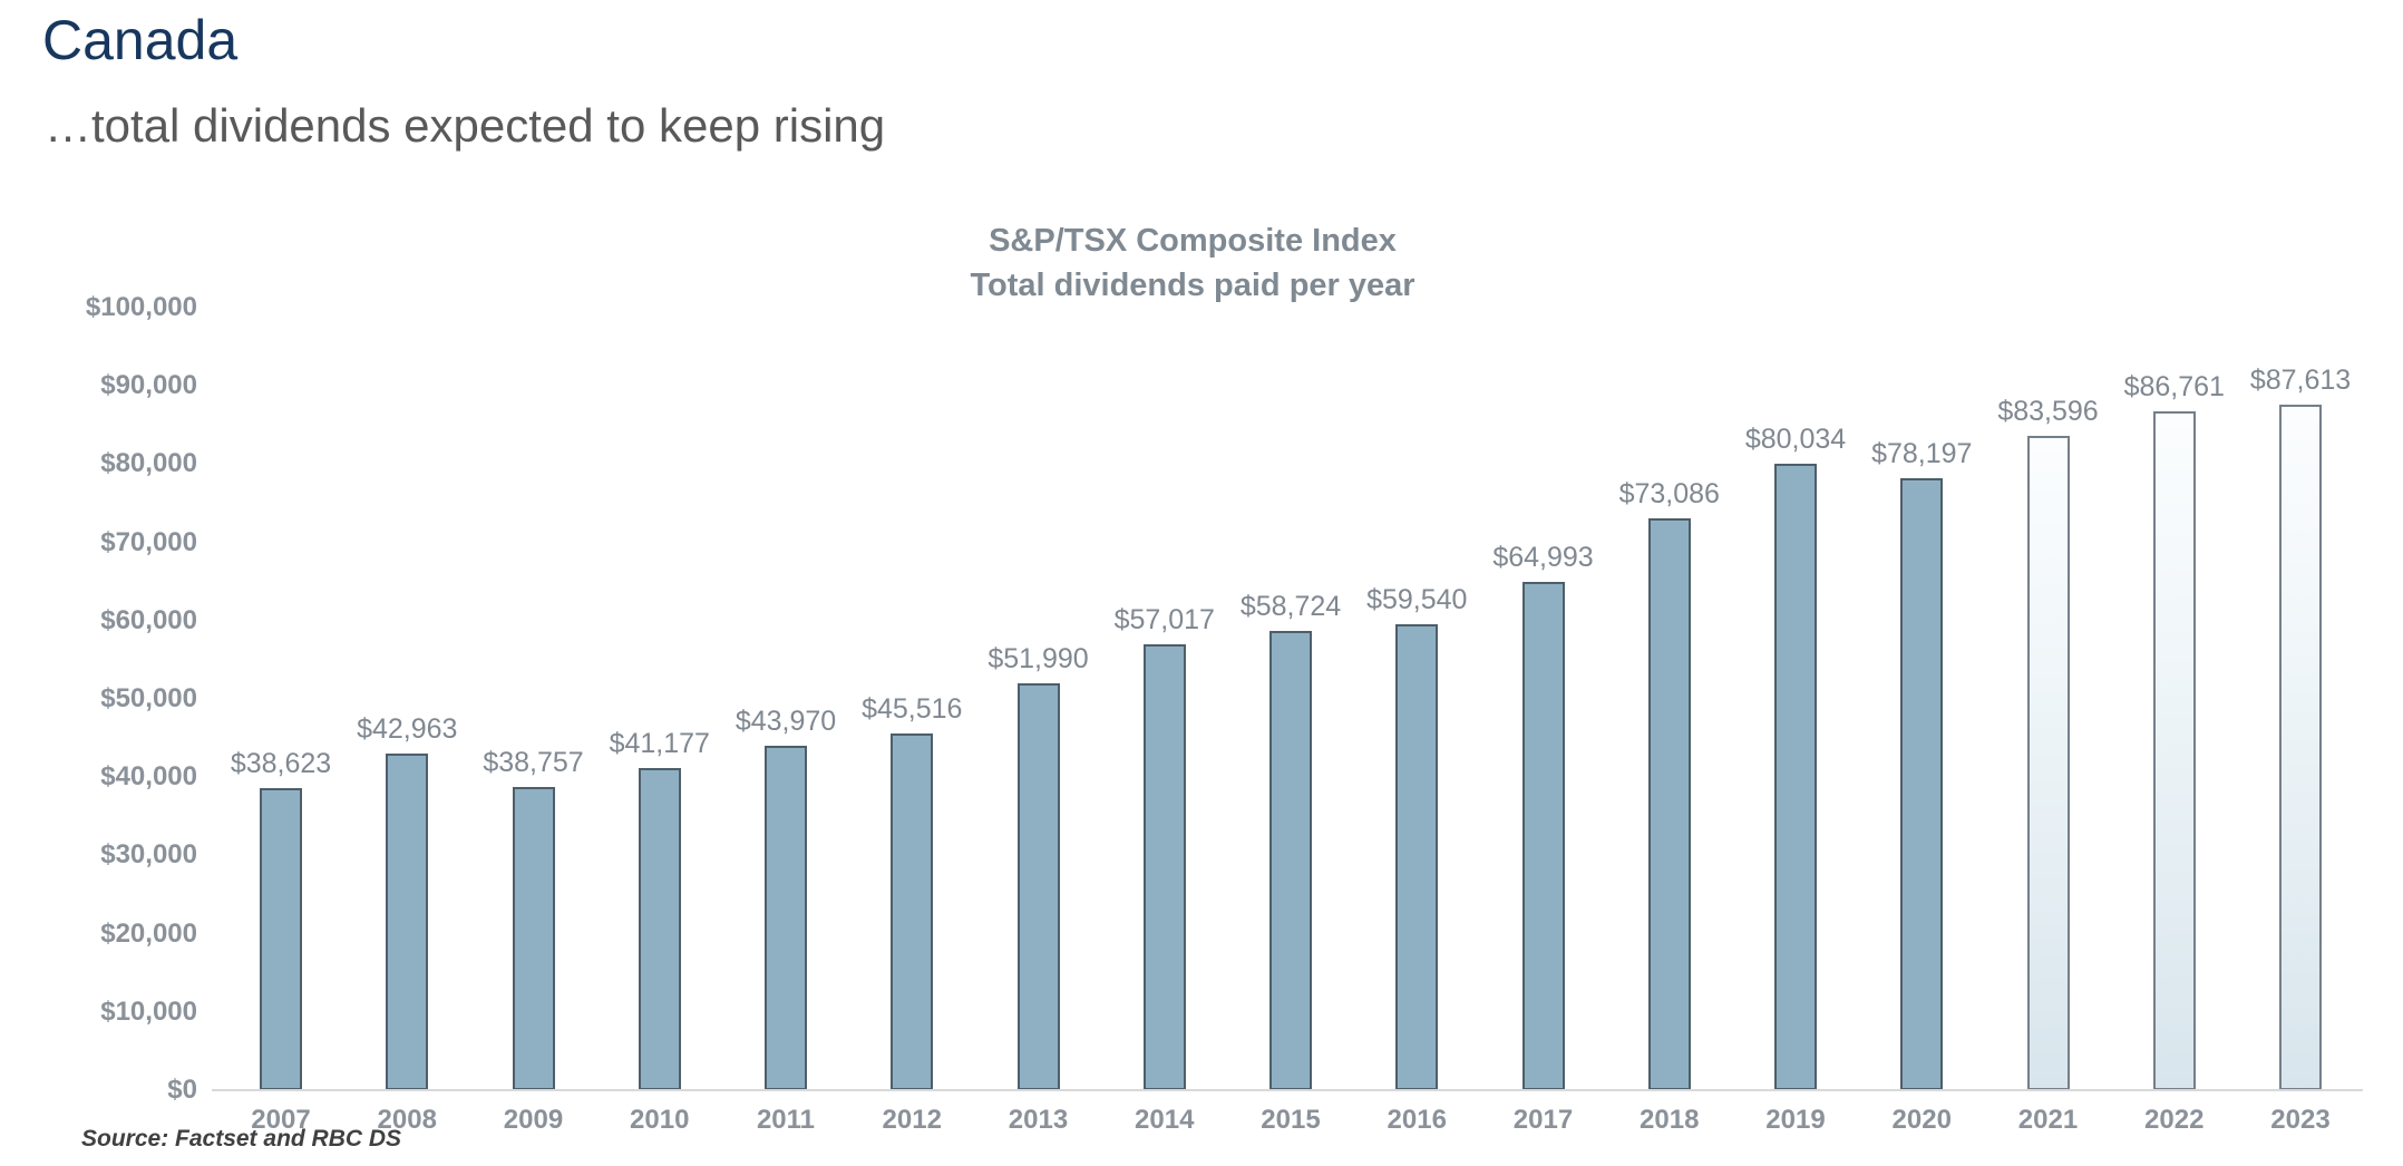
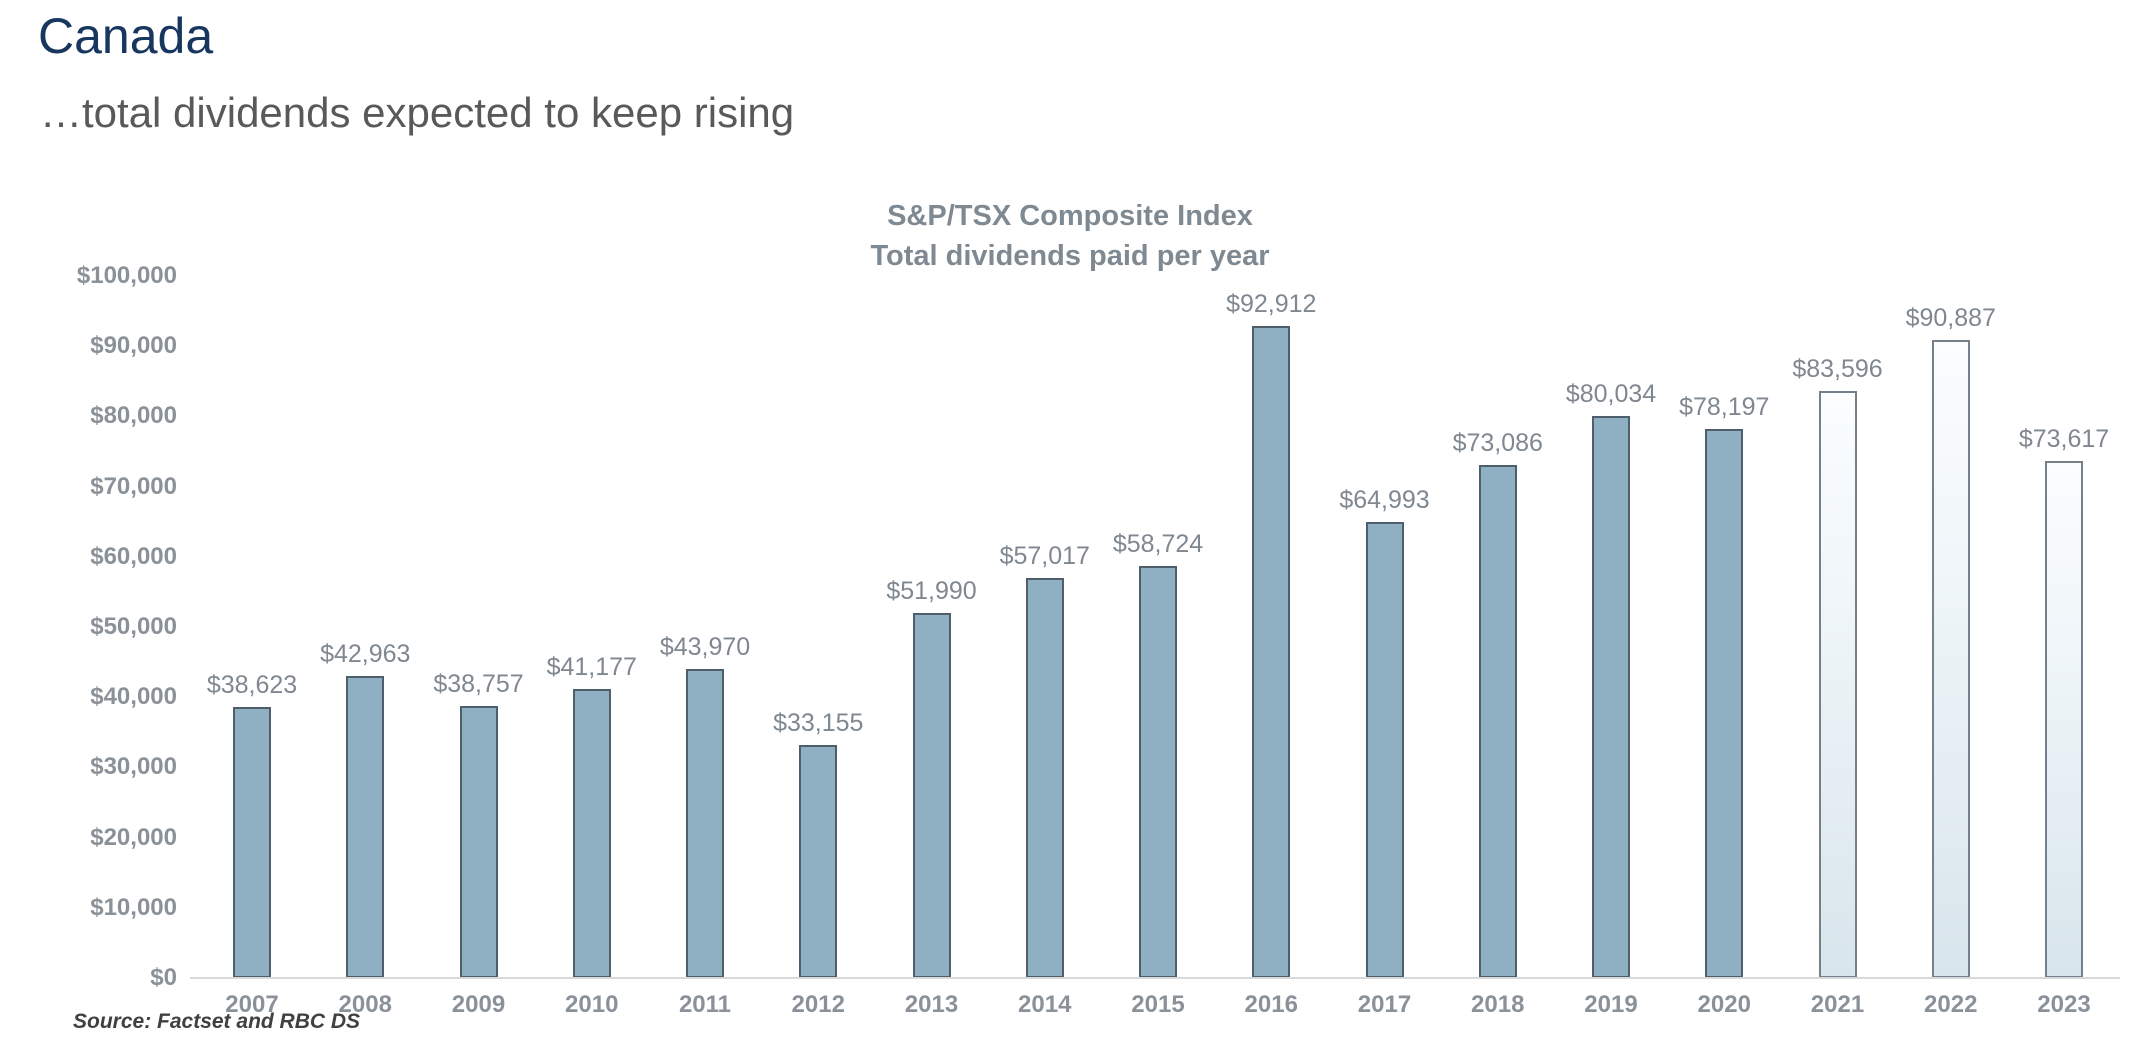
2012: $45,516 -> $33,155
2016: $59,540 -> $92,912
2022: $86,761 -> $90,887
2023: $87,613 -> $73,617
